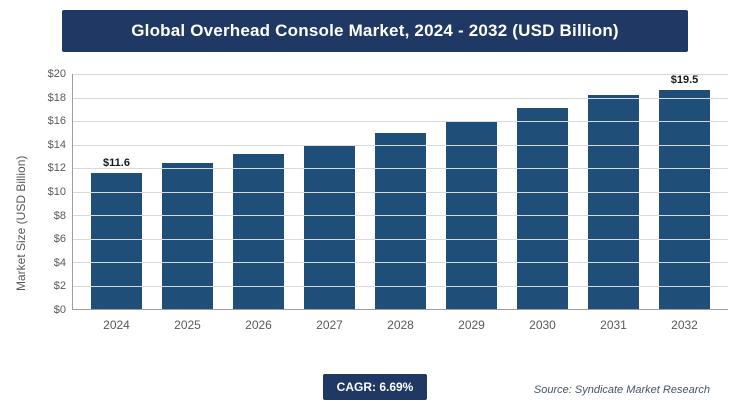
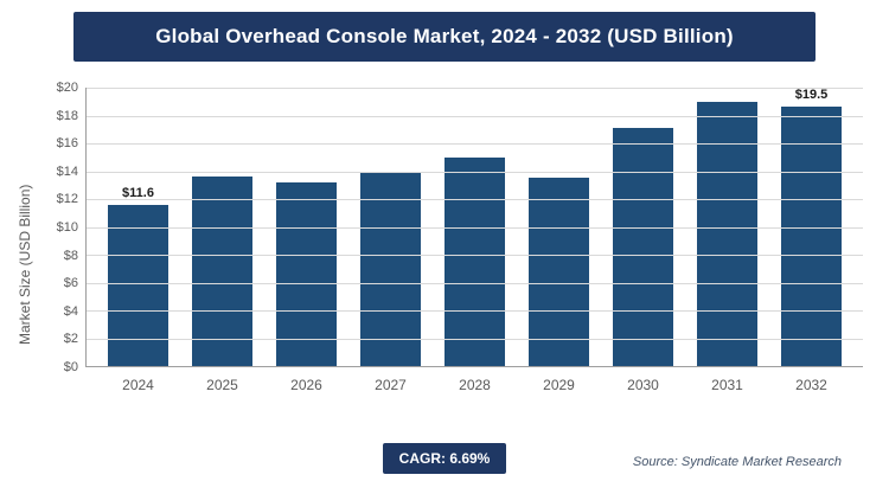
2025: $12.4 -> $13.6
2029: $16.0 -> $13.5
2031: $18.2 -> $19.0
